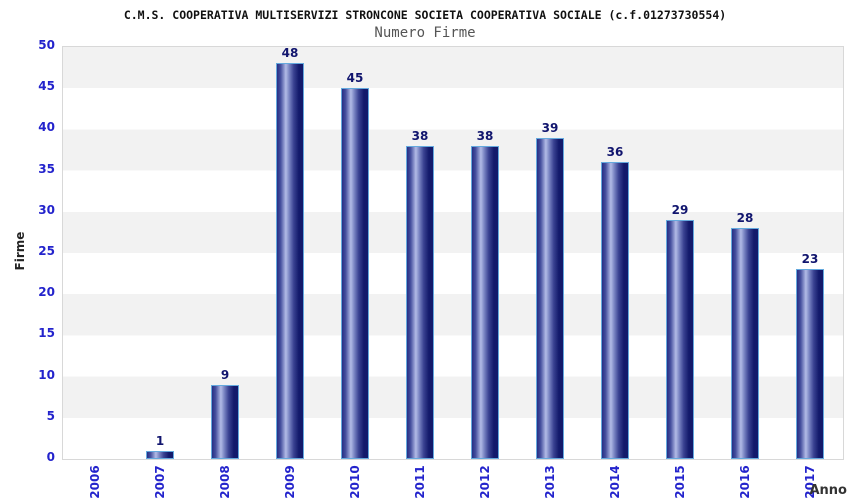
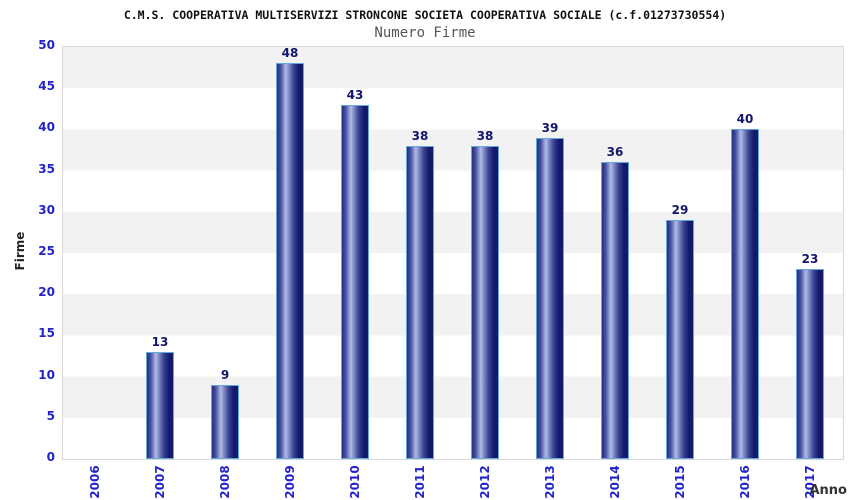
2007: 1 -> 13
2010: 45 -> 43
2016: 28 -> 40
